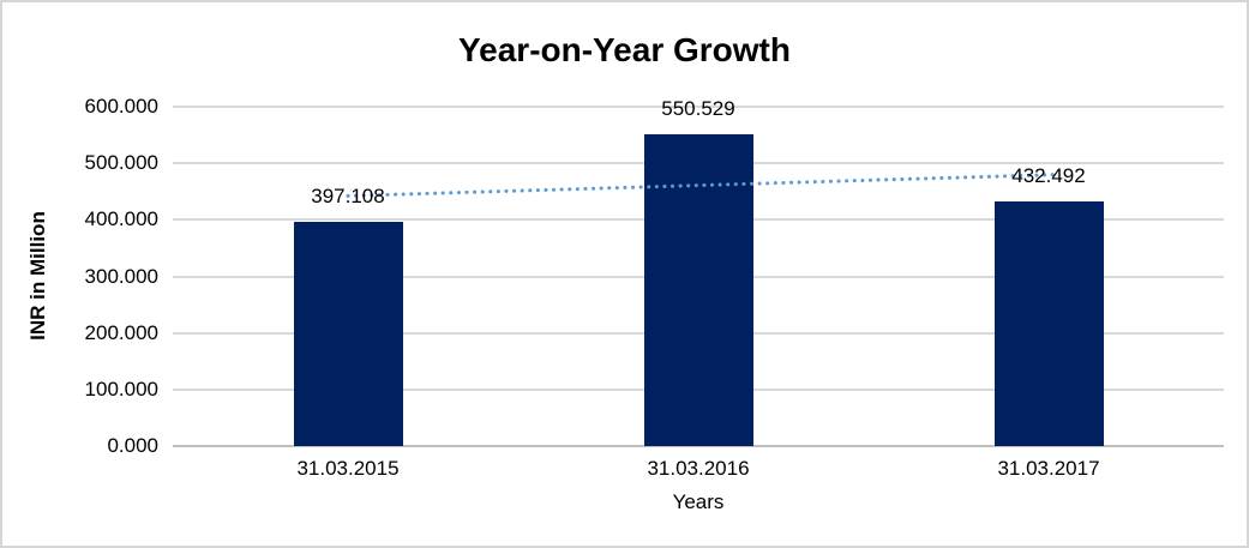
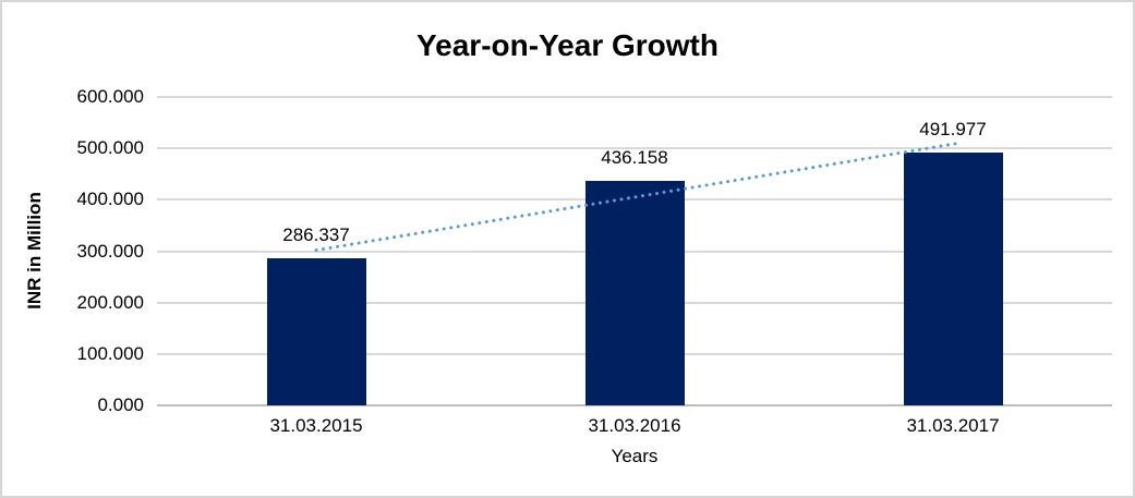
31.03.2015: 397.108 -> 286.337
31.03.2016: 550.529 -> 436.158
31.03.2017: 432.492 -> 491.977
